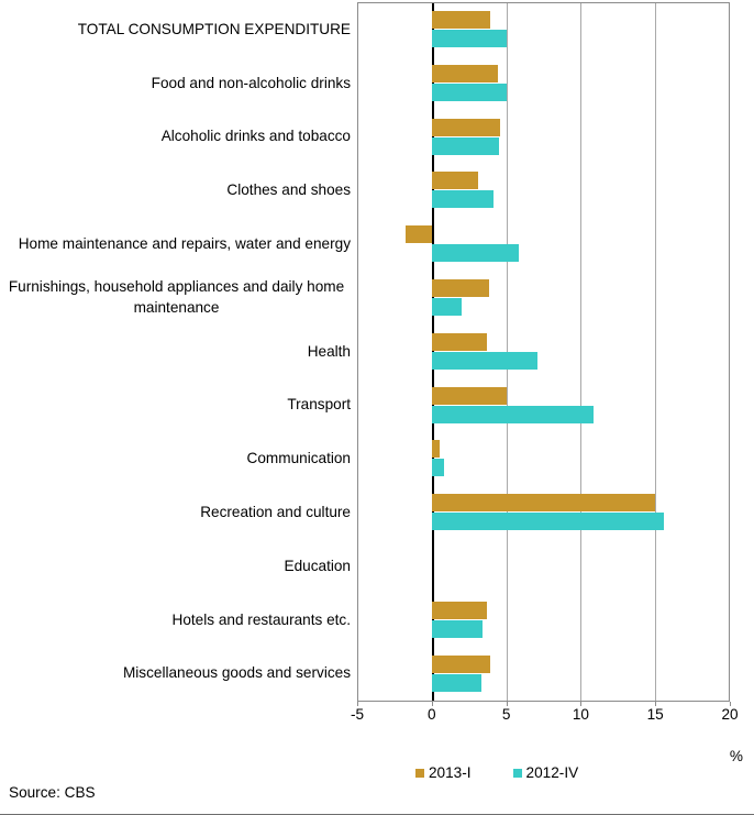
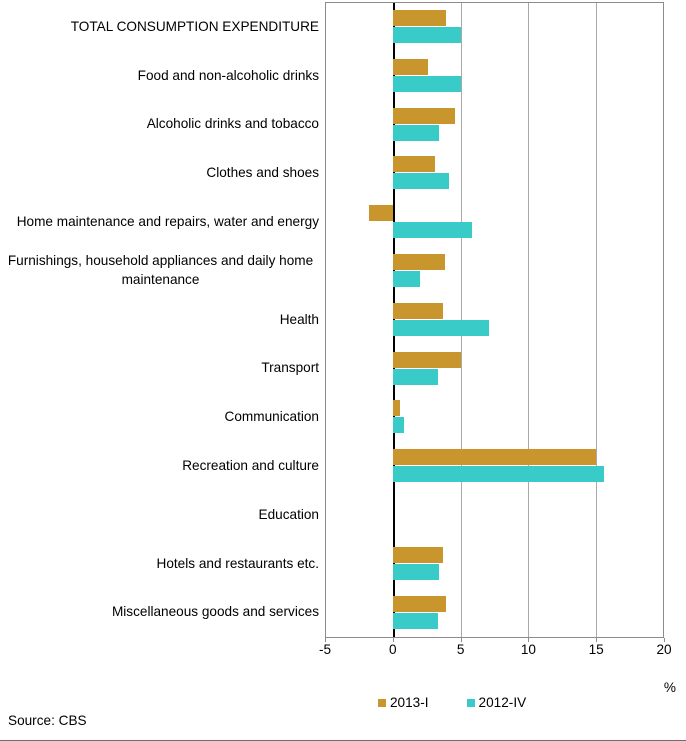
2013-I/Food and non-alcoholic drinks: 4.4 -> 2.6
2012-IV/Alcoholic drinks and tobacco: 4.5 -> 3.4
2012-IV/Transport: 10.9 -> 3.3
